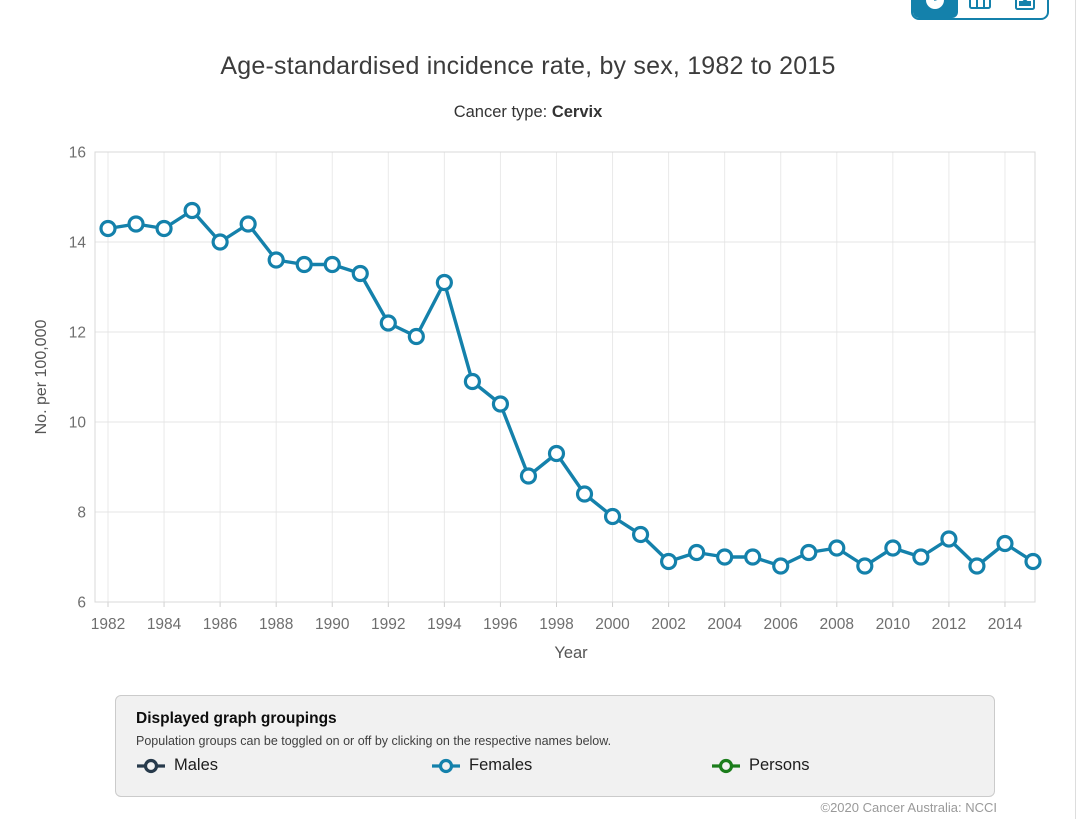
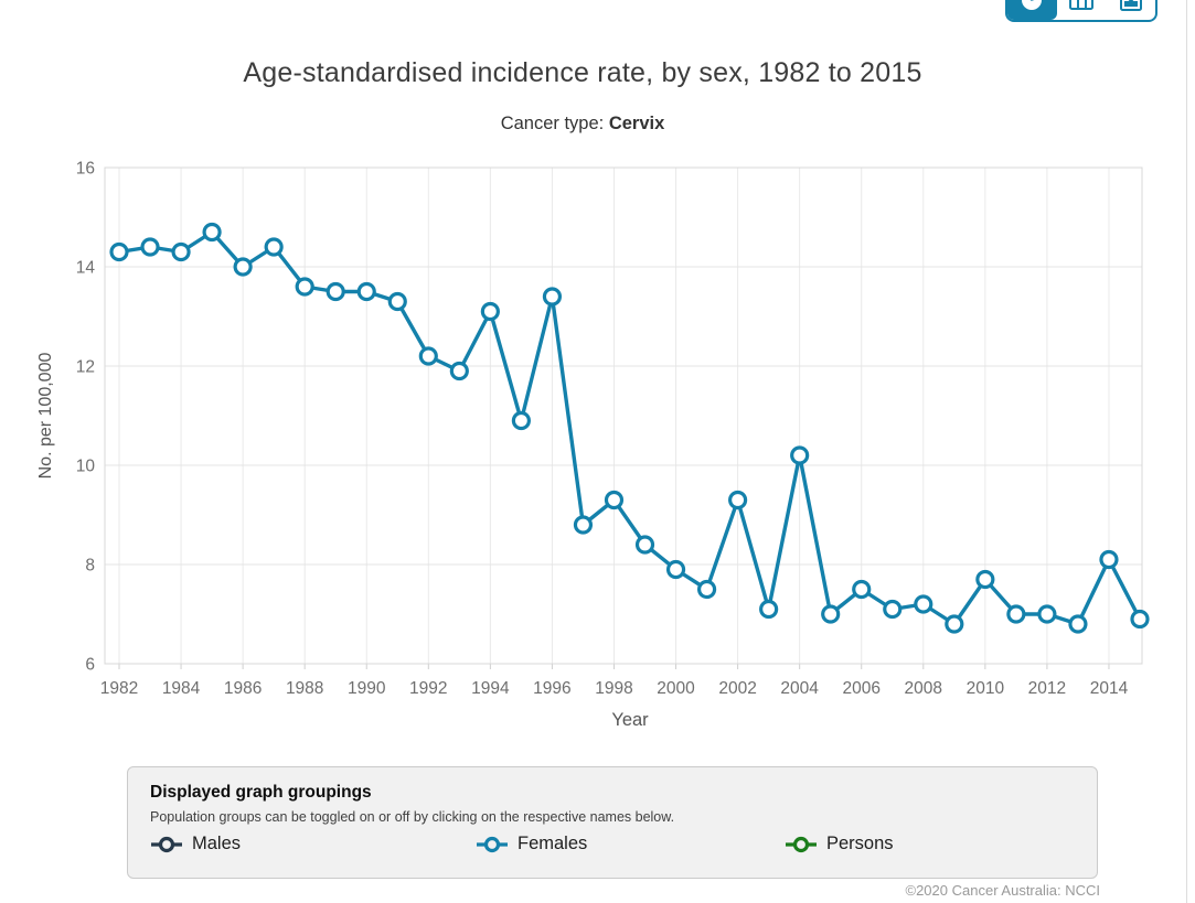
1996: 10.4 -> 13.4
2002: 6.9 -> 9.3
2004: 7.0 -> 10.2
2006: 6.8 -> 7.5
2010: 7.2 -> 7.7
2012: 7.4 -> 7.0
2014: 7.3 -> 8.1
